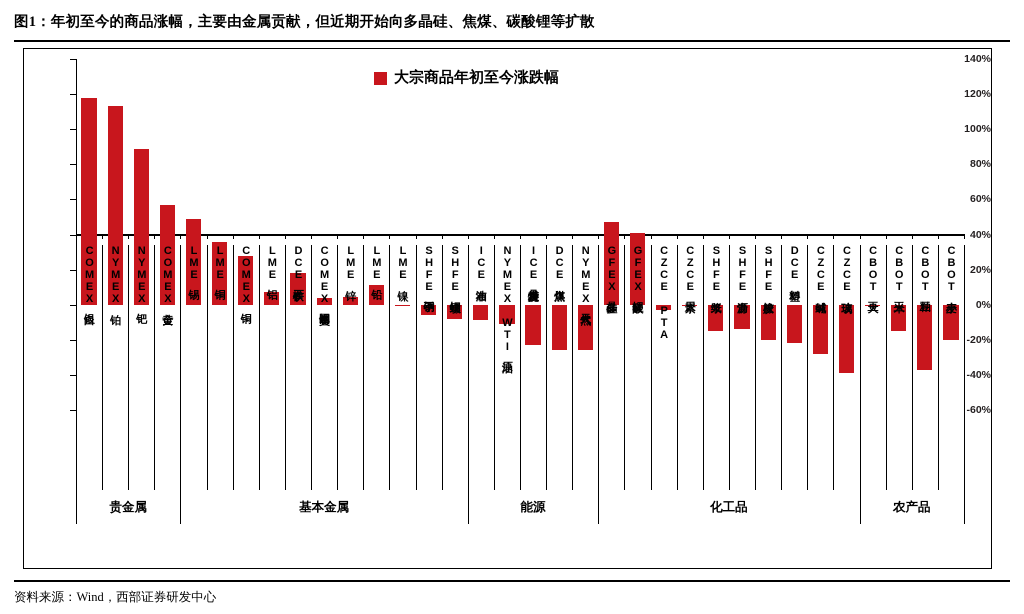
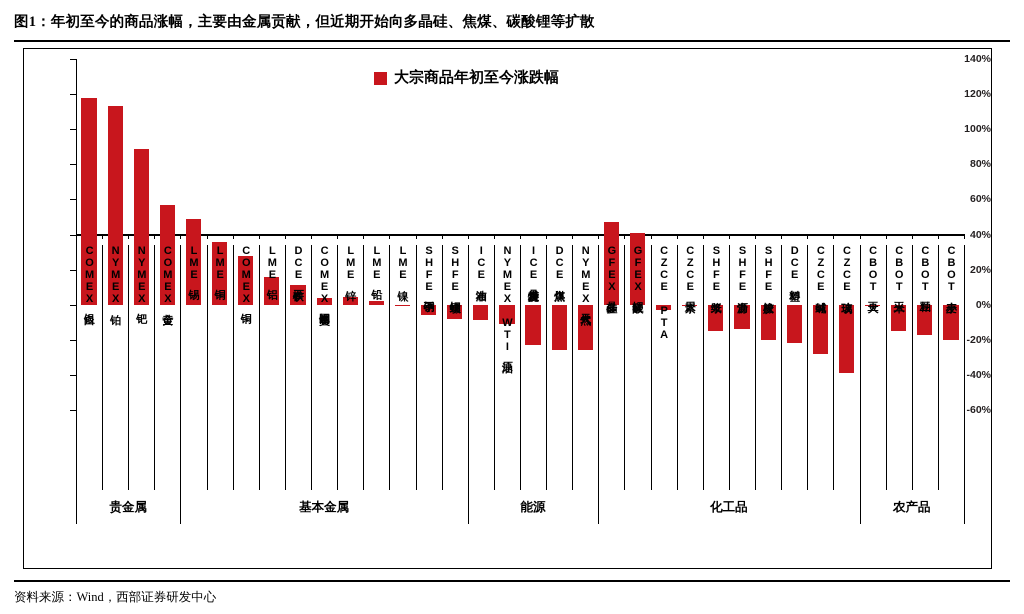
LME铝: 7% -> 16%
DCE铁矿石: 18% -> 11%
LME铅: 11% -> 2%
CBOT豆粕: -37% -> -17%
